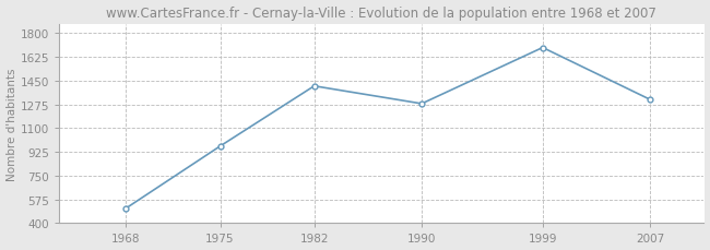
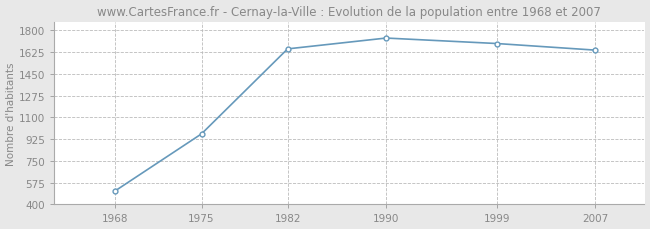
1982: 1410 -> 1650
1990: 1280 -> 1740
2007: 1310 -> 1640
